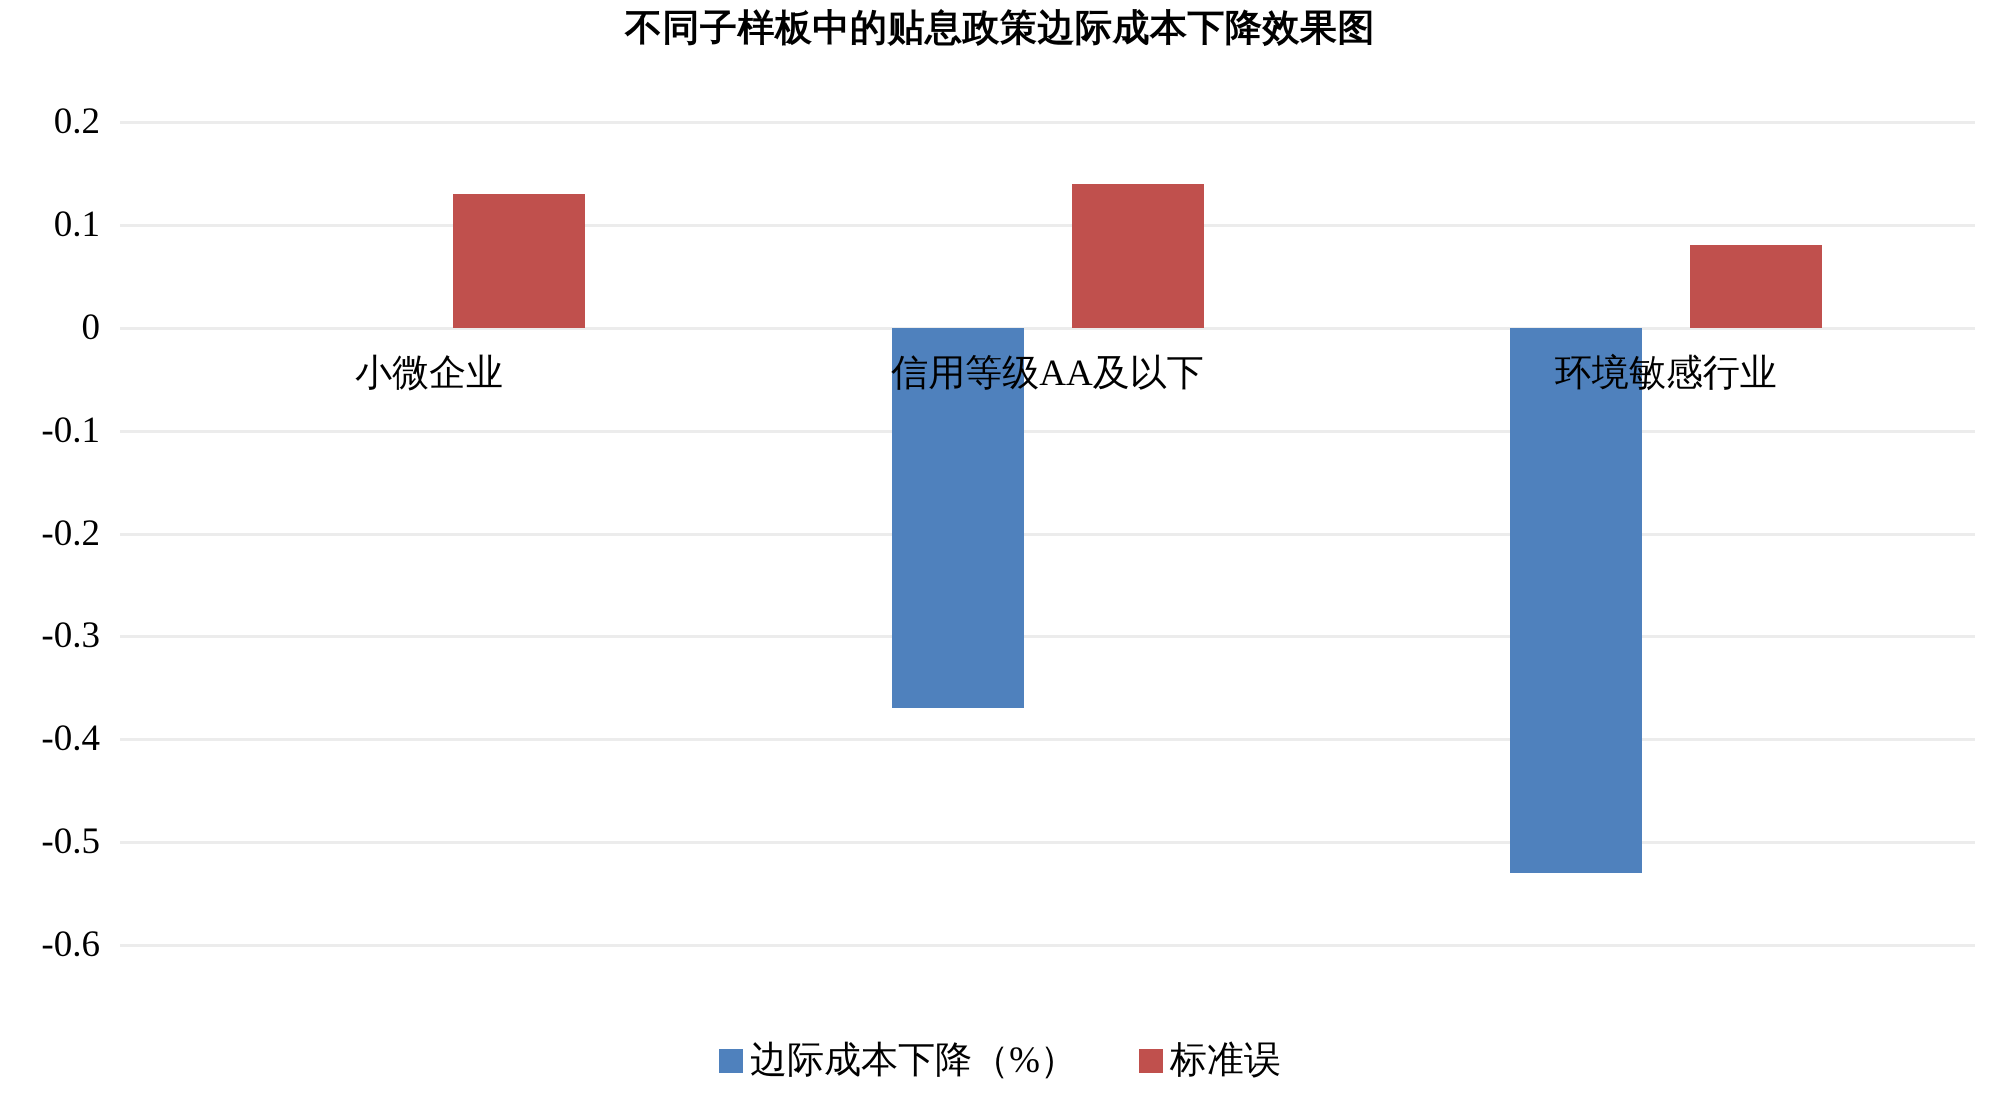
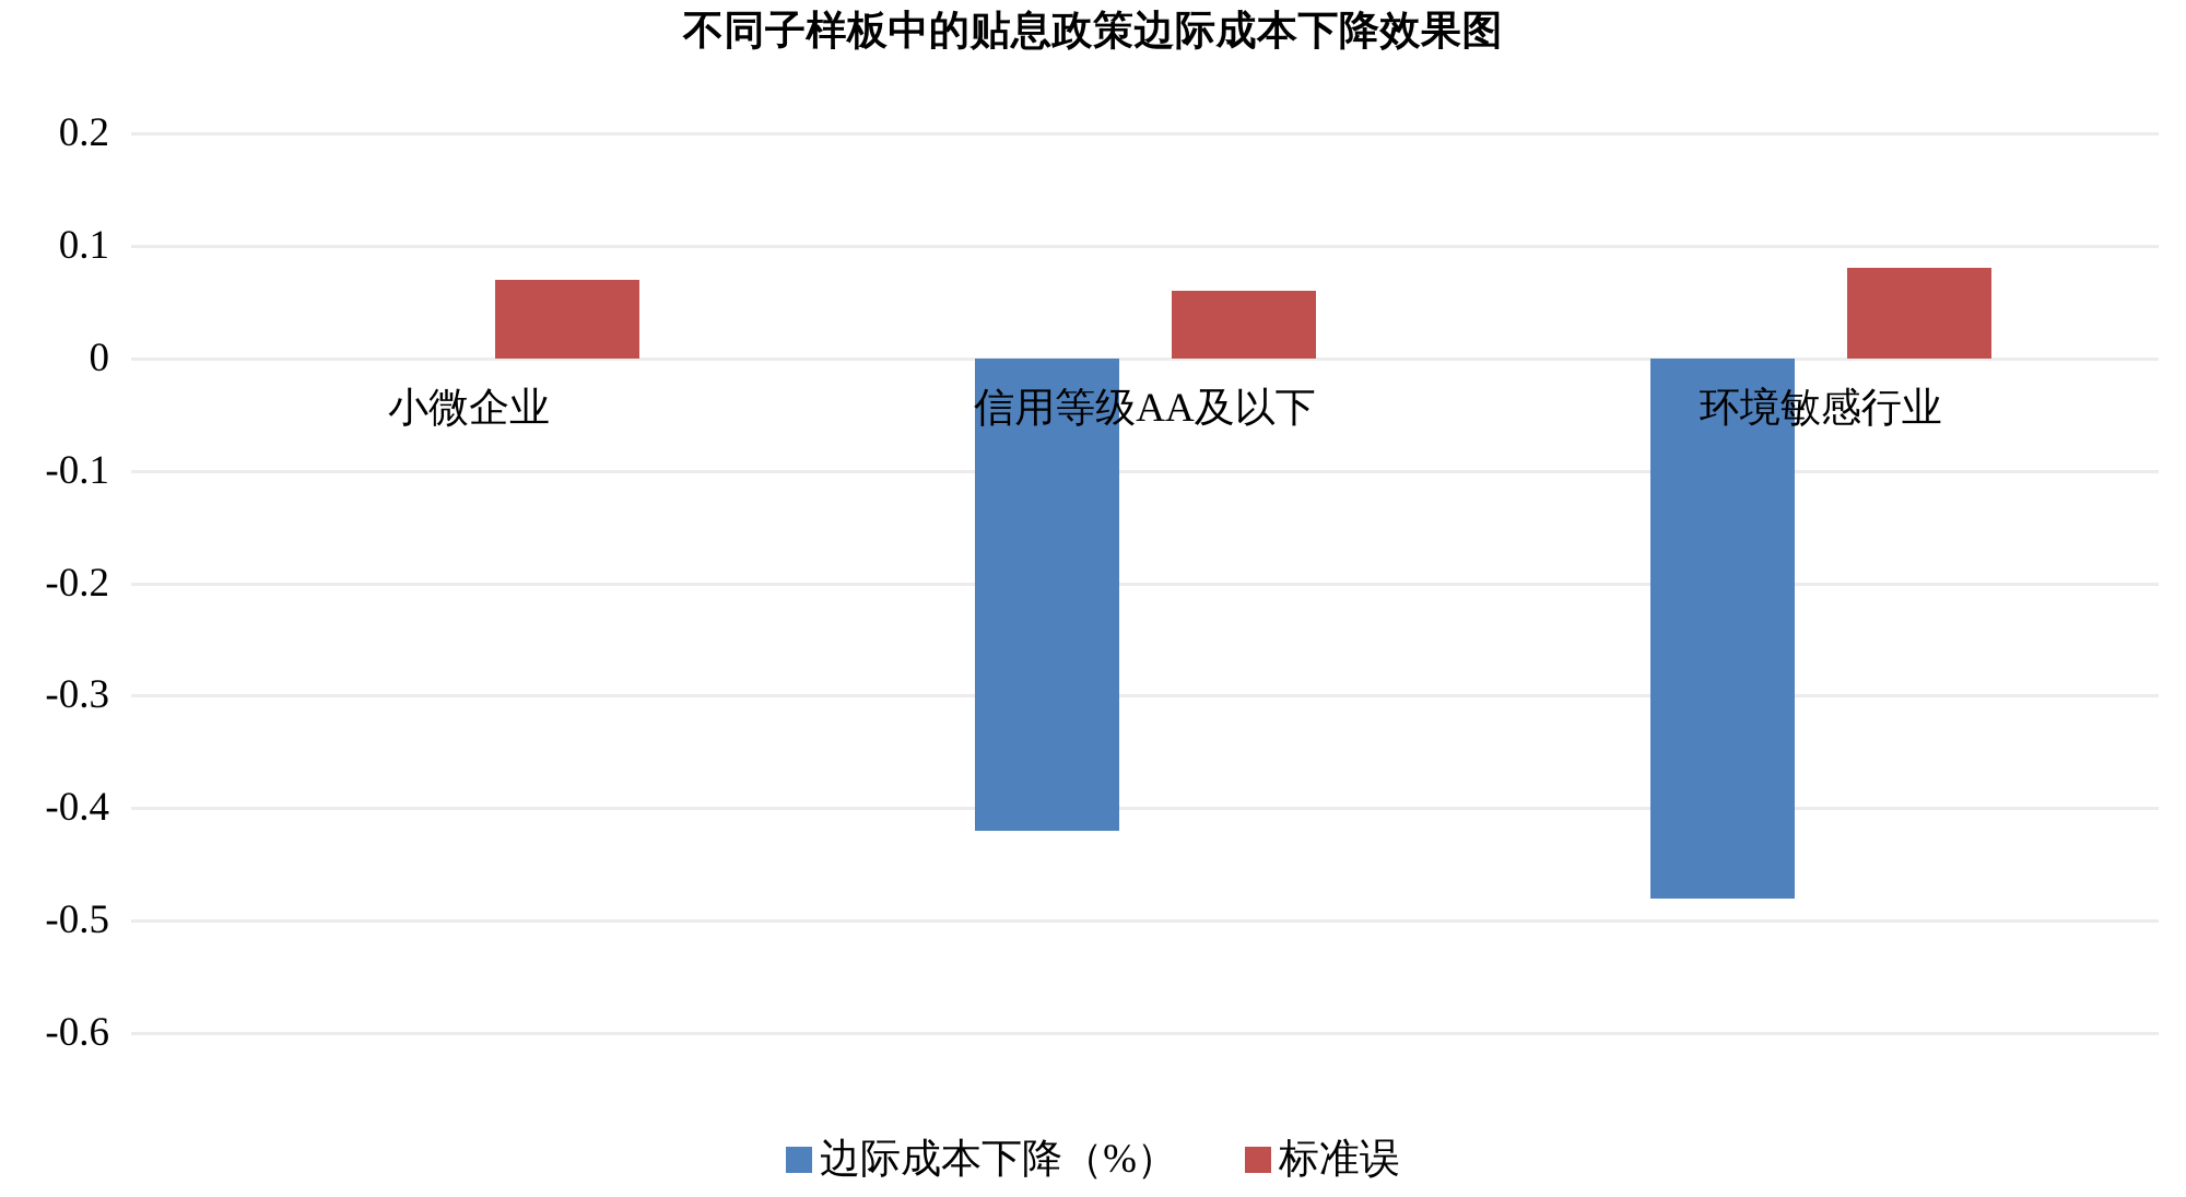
标准误/小微企业: 0.13 -> 0.07
边际成本下降（%）/信用等级AA及以下: -0.37 -> -0.42
标准误/信用等级AA及以下: 0.14 -> 0.06
边际成本下降（%）/环境敏感行业: -0.53 -> -0.48
